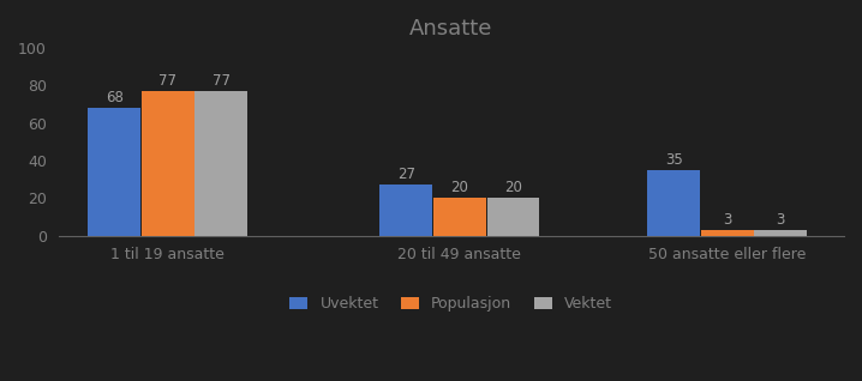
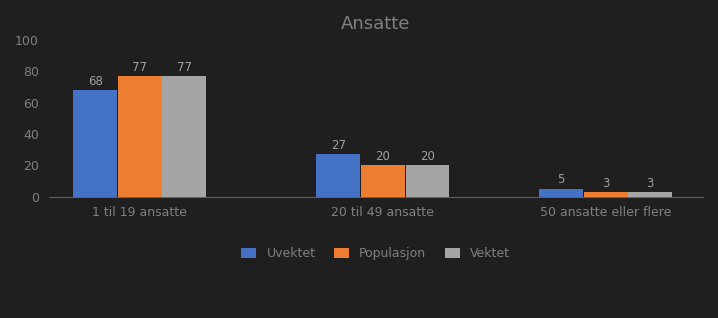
Uvektet/50 ansatte eller flere: 35 -> 5
